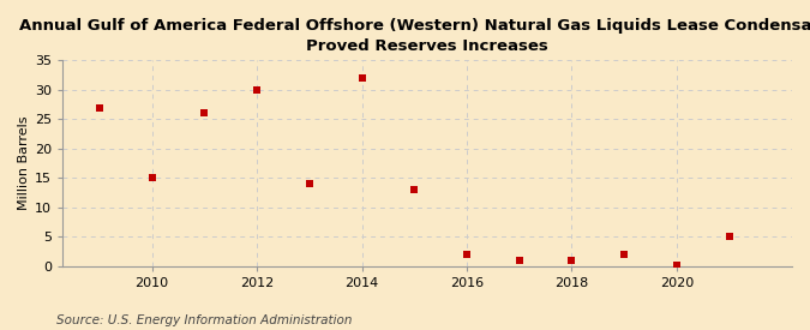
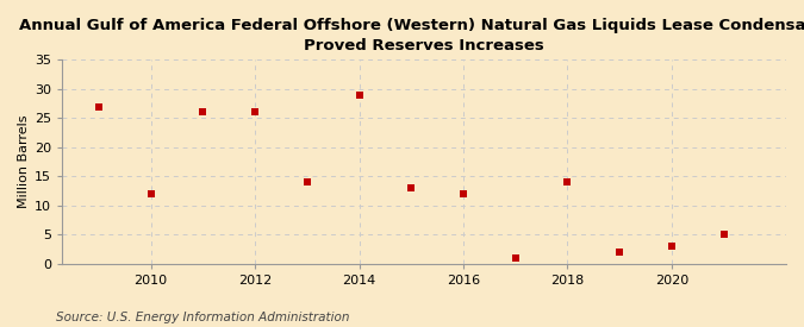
2010: 15.0 -> 12.0
2012: 30.0 -> 26.0
2014: 32.0 -> 29.0
2016: 2.0 -> 12.0
2018: 1.0 -> 14.0
2020: 0.2 -> 3.0
